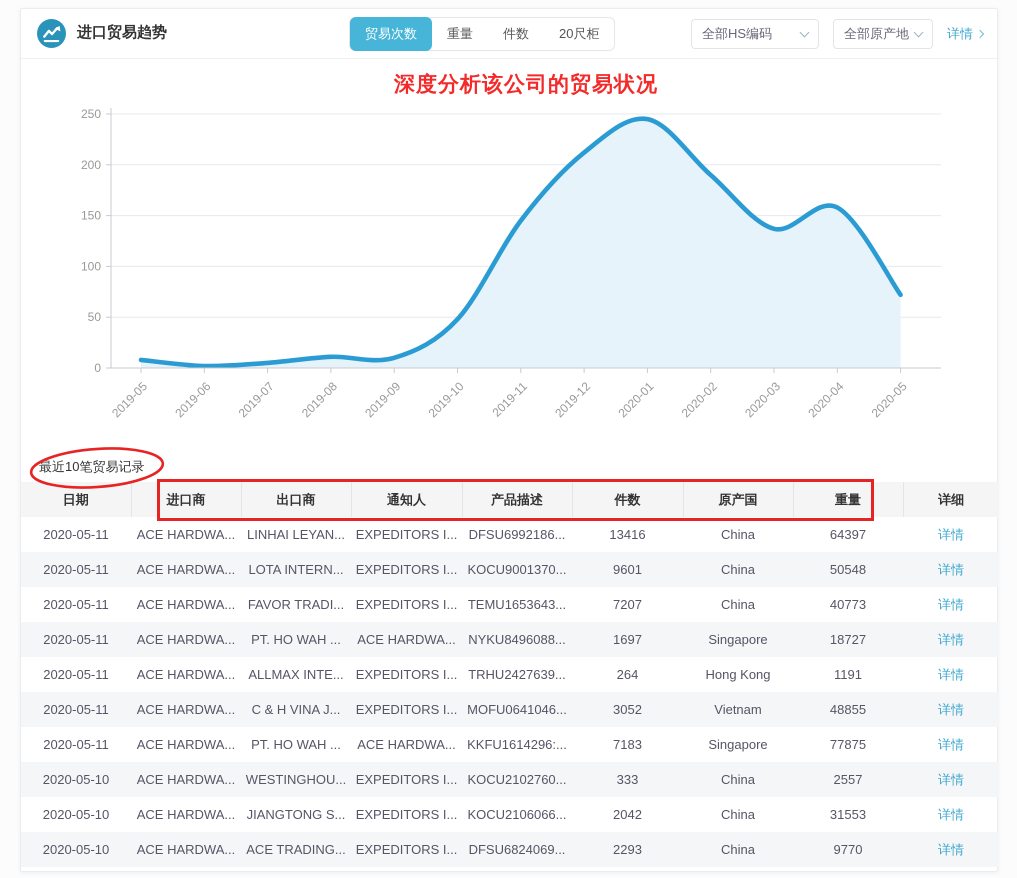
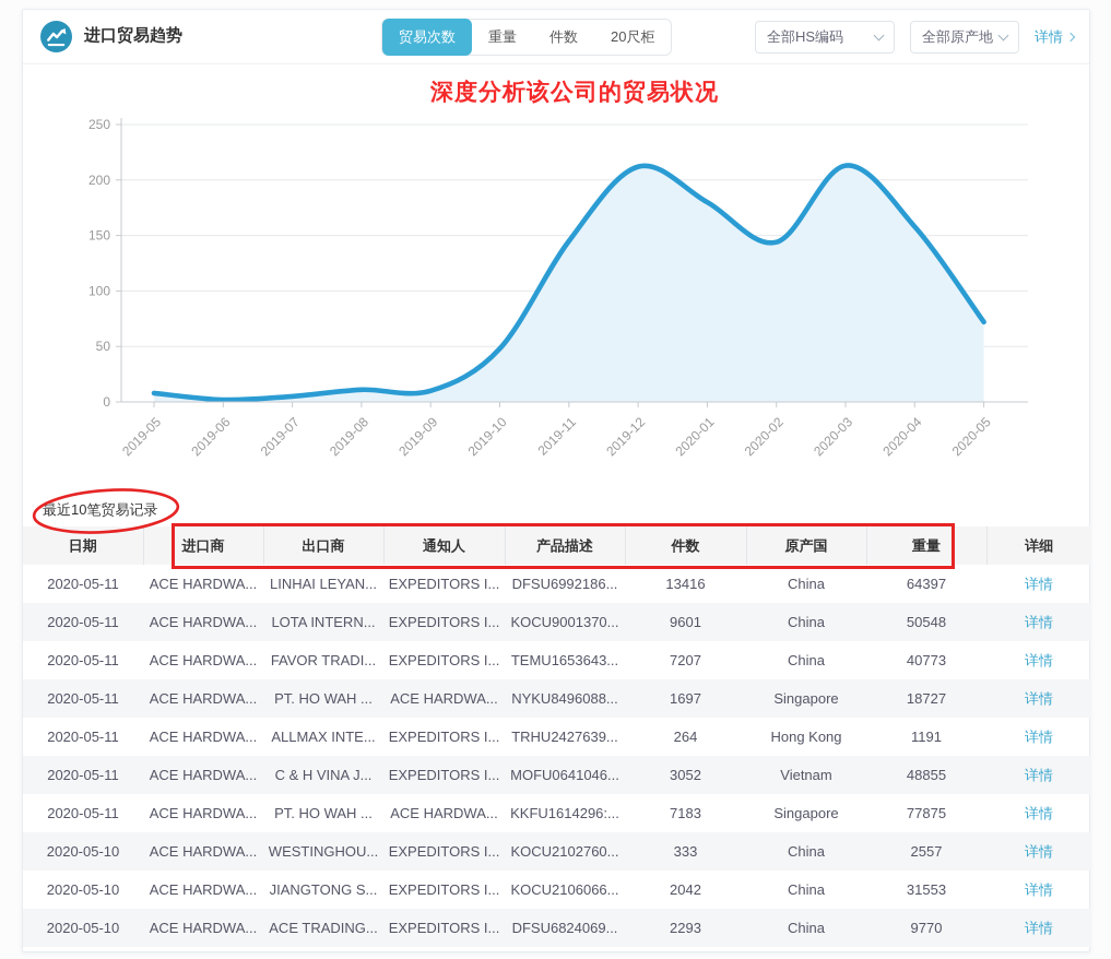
2020-01: 245 -> 180
2020-02: 190 -> 144
2020-03: 137 -> 213
